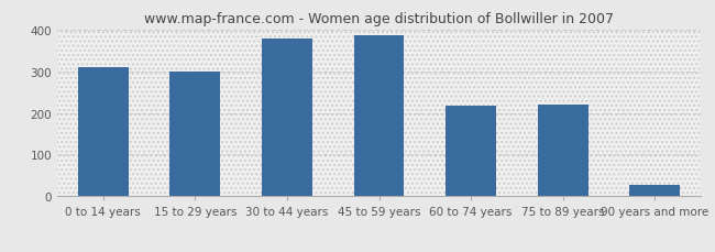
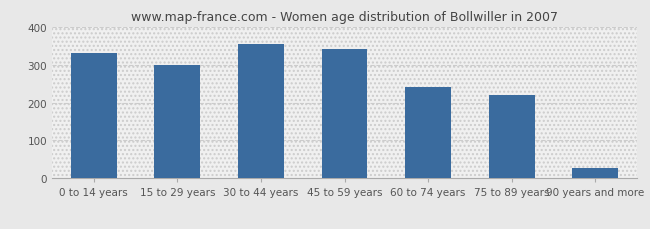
0 to 14 years: 310 -> 330
30 to 44 years: 378 -> 355
45 to 59 years: 385 -> 340
60 to 74 years: 218 -> 240
